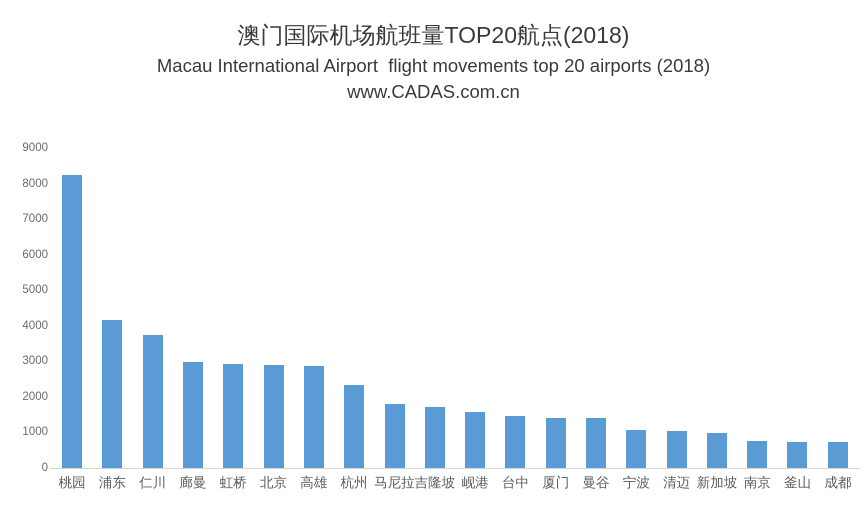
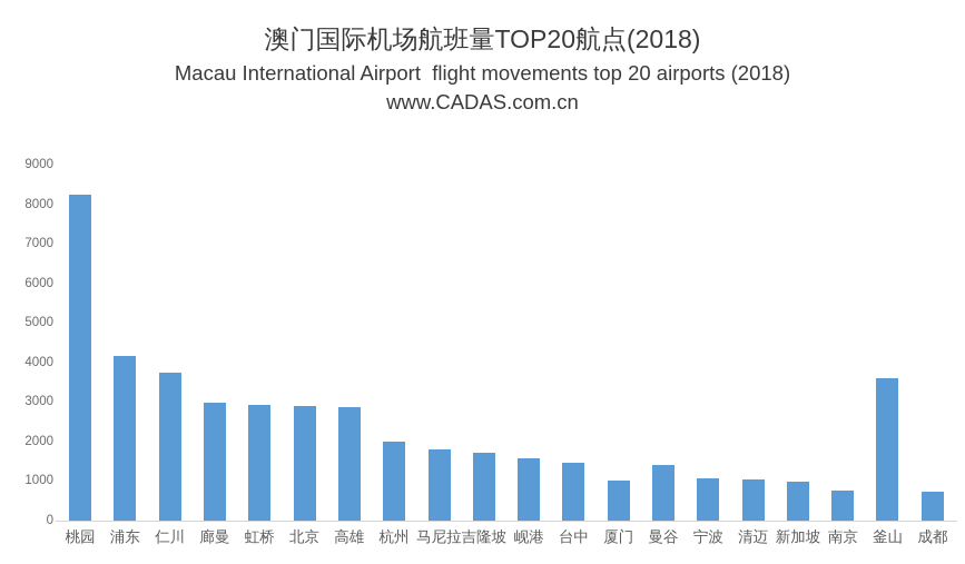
杭州: 2300 -> 2000
厦门: 1400 -> 1000
釜山: 700 -> 3600
